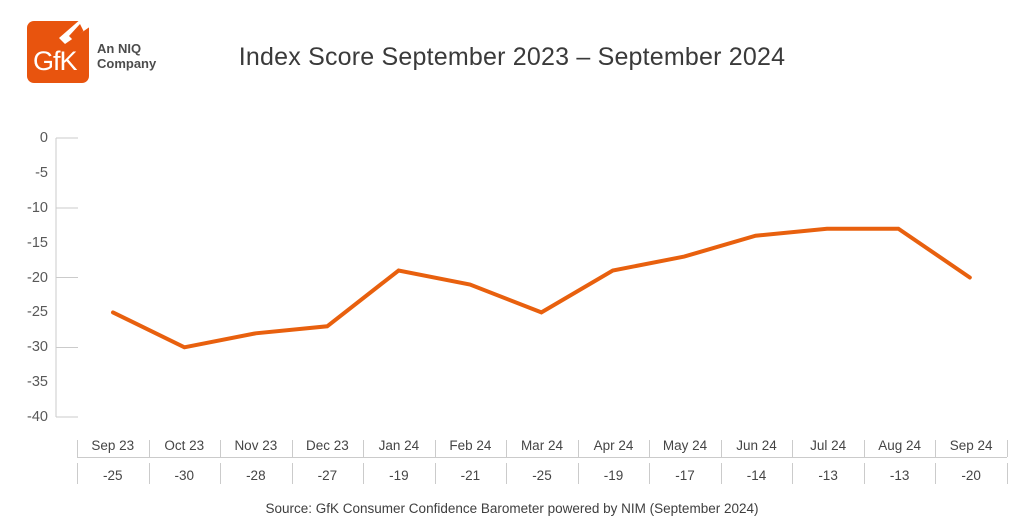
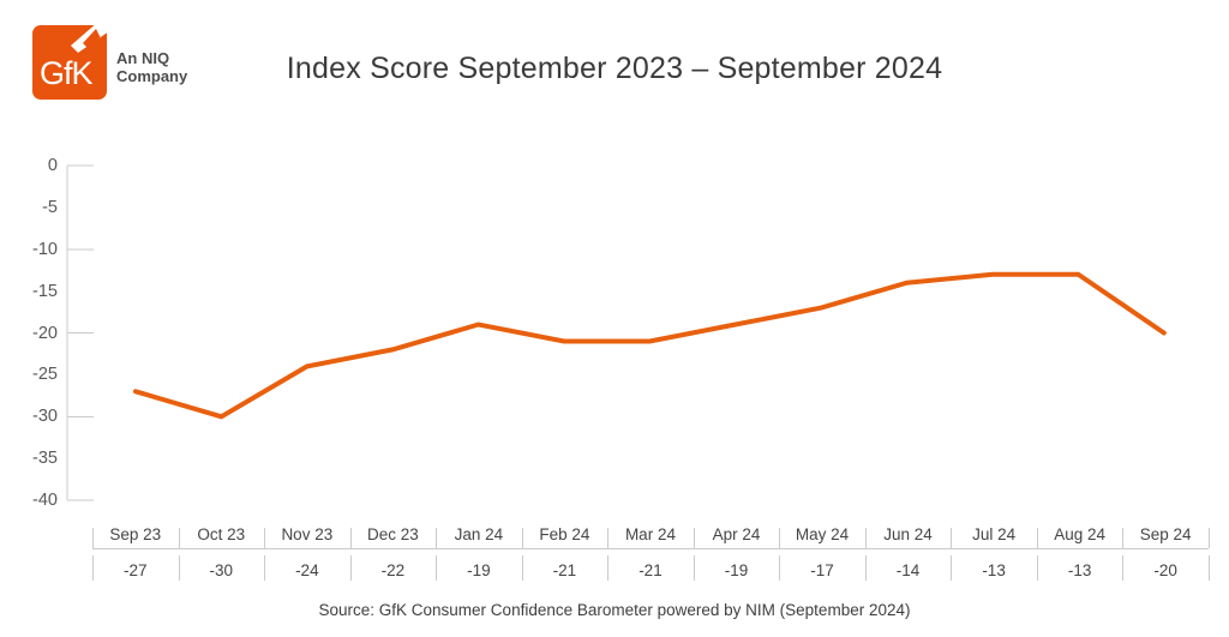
Sep 23: -25 -> -27
Nov 23: -28 -> -24
Dec 23: -27 -> -22
Mar 24: -25 -> -21
